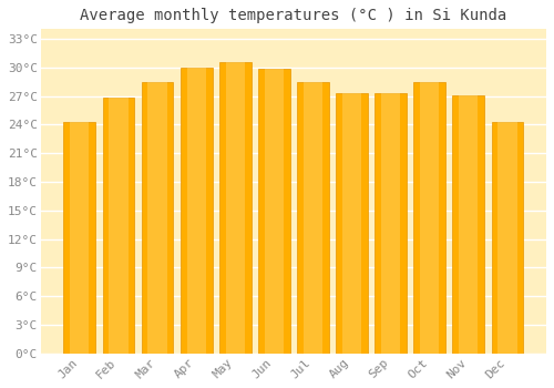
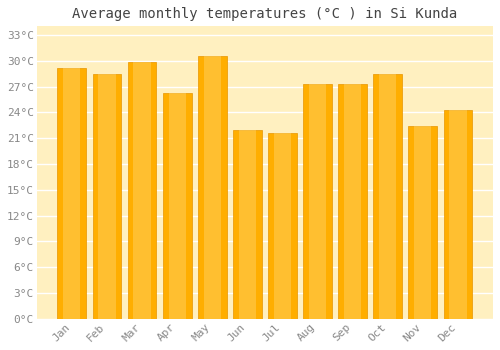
Jan: 24.3°C -> 29.2°C
Feb: 26.8°C -> 28.4°C
Mar: 28.5°C -> 29.8°C
Apr: 30.0°C -> 26.2°C
Jun: 29.9°C -> 22.0°C
Jul: 28.5°C -> 21.6°C
Nov: 27.1°C -> 22.4°C
